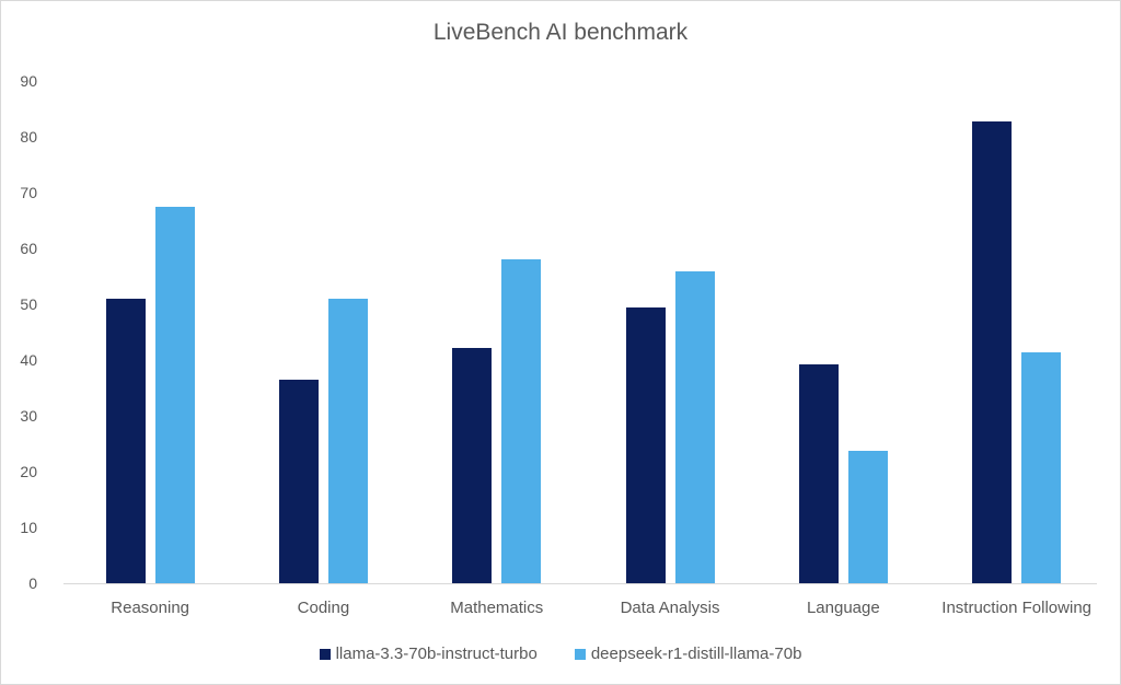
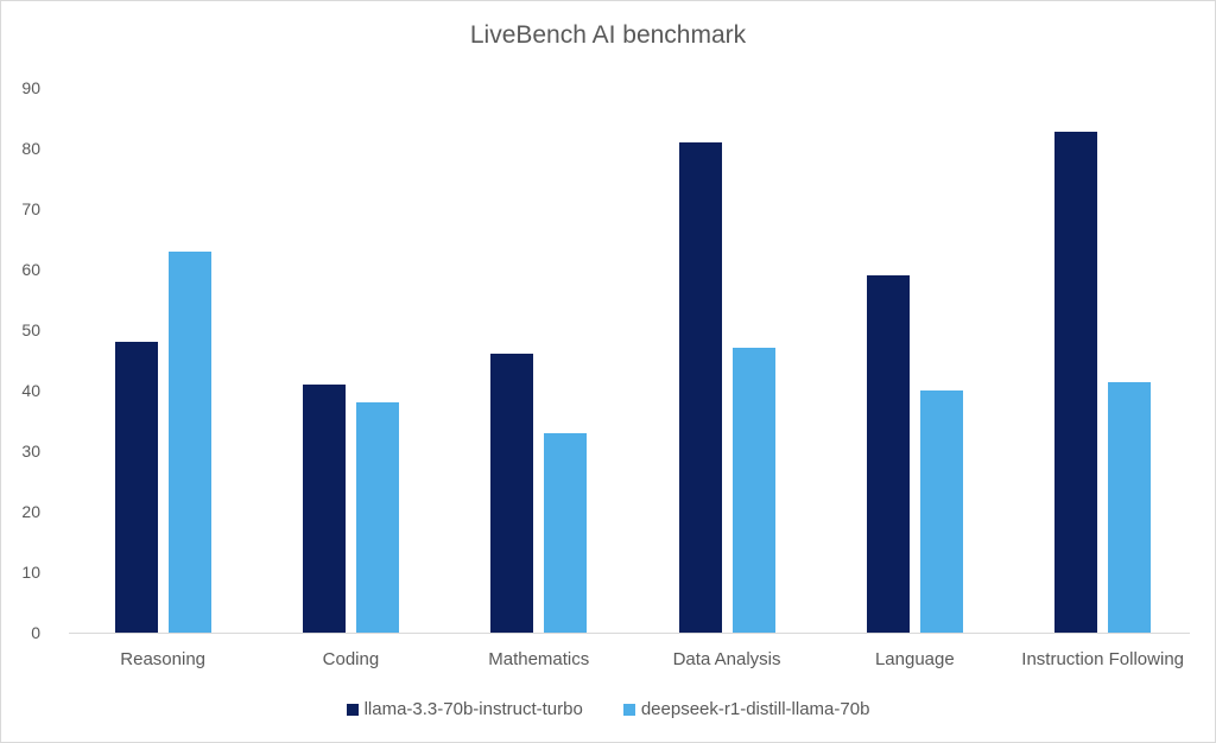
llama-3.3-70b-instruct-turbo/Reasoning: 51 -> 48
deepseek-r1-distill-llama-70b/Reasoning: 68 -> 63
llama-3.3-70b-instruct-turbo/Coding: 36 -> 41
deepseek-r1-distill-llama-70b/Coding: 51 -> 38
llama-3.3-70b-instruct-turbo/Mathematics: 42 -> 46
deepseek-r1-distill-llama-70b/Mathematics: 58 -> 33
llama-3.3-70b-instruct-turbo/Data Analysis: 49 -> 81
deepseek-r1-distill-llama-70b/Data Analysis: 56 -> 47
llama-3.3-70b-instruct-turbo/Language: 39 -> 59
deepseek-r1-distill-llama-70b/Language: 24 -> 40
